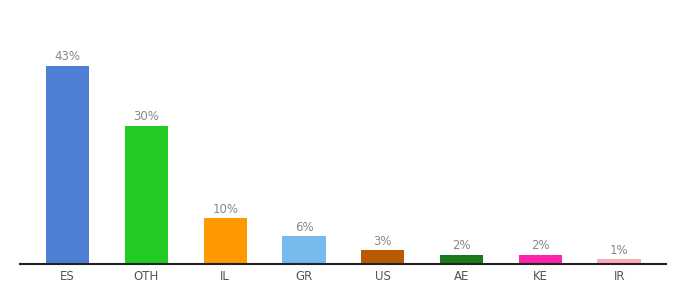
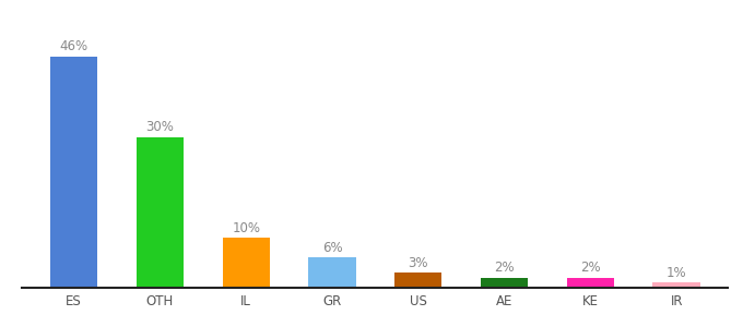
ES: 43% -> 46%
